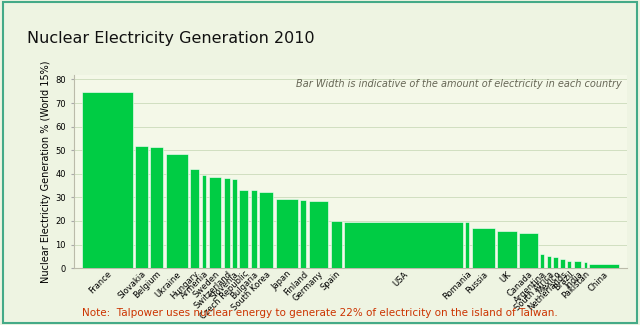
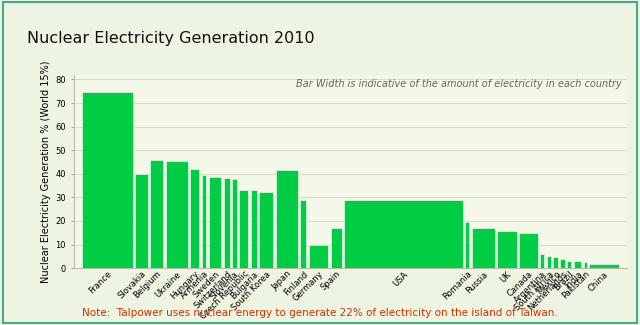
Slovakia: 51.8 -> 40.0
Belgium: 51.2 -> 46.0
Ukraine: 48.6 -> 45.5
Japan: 29.2 -> 41.5
Germany: 28.4 -> 10.0
Spain: 20.1 -> 17.0
USA: 19.6 -> 29.0
